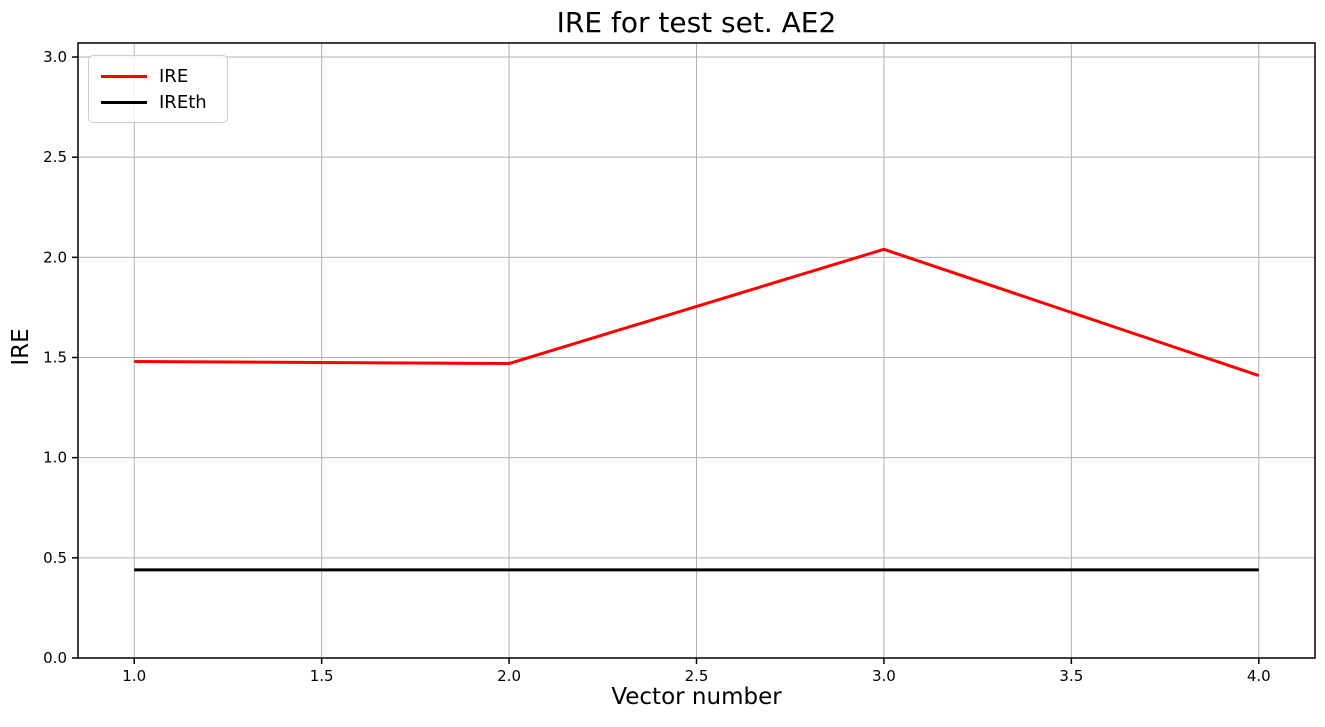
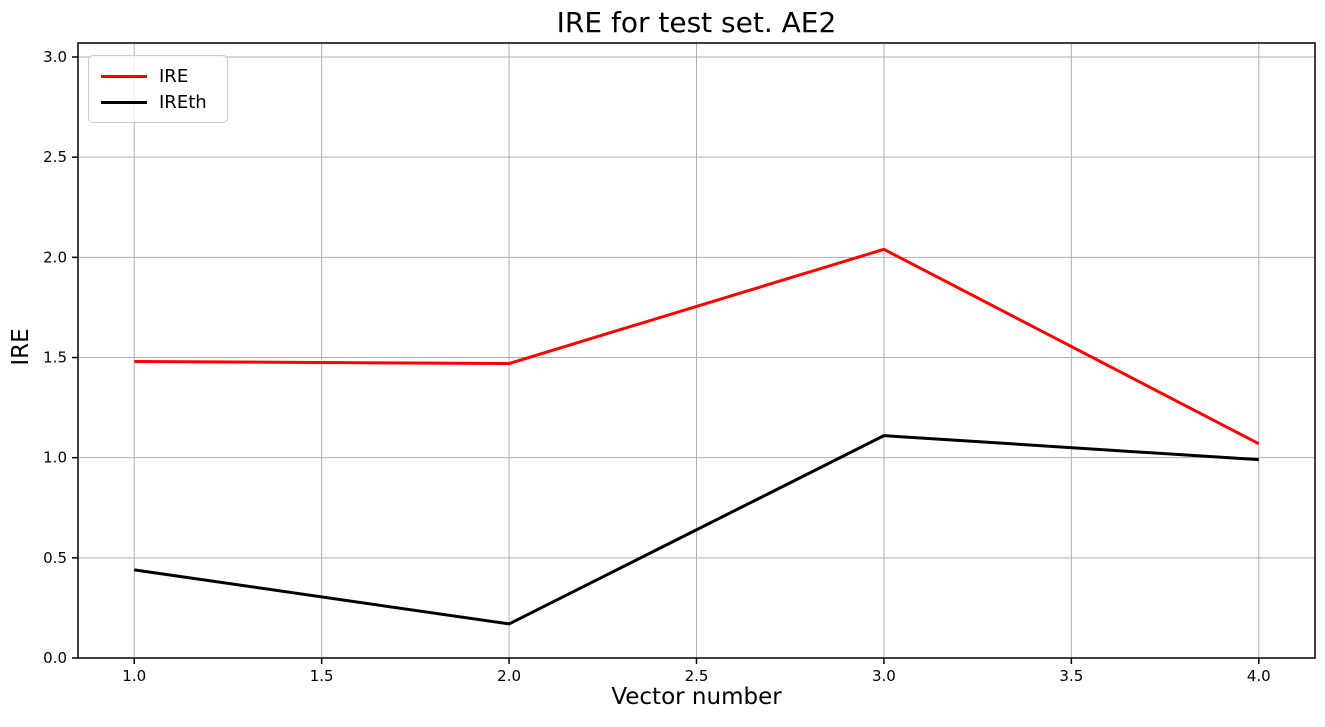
IREth/2.0: 0.44 -> 0.17
IREth/3.0: 0.44 -> 1.11
IRE/4.0: 1.41 -> 1.07
IREth/4.0: 0.44 -> 0.99
